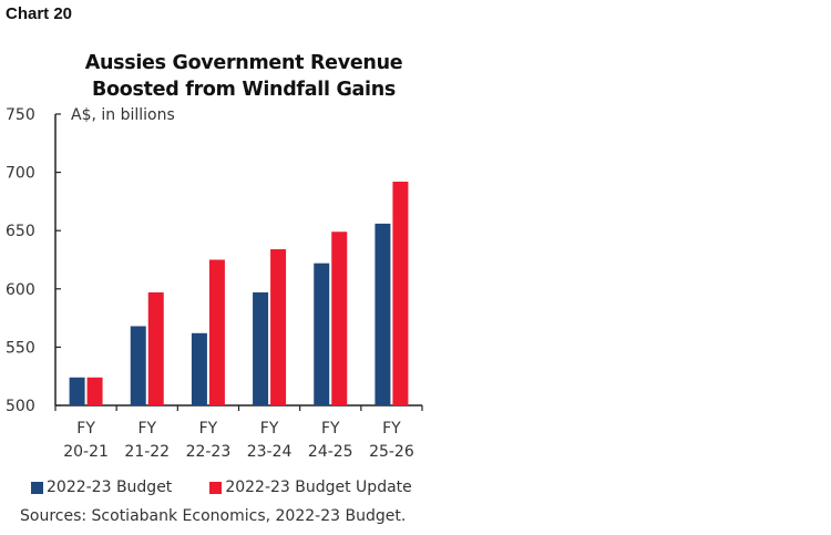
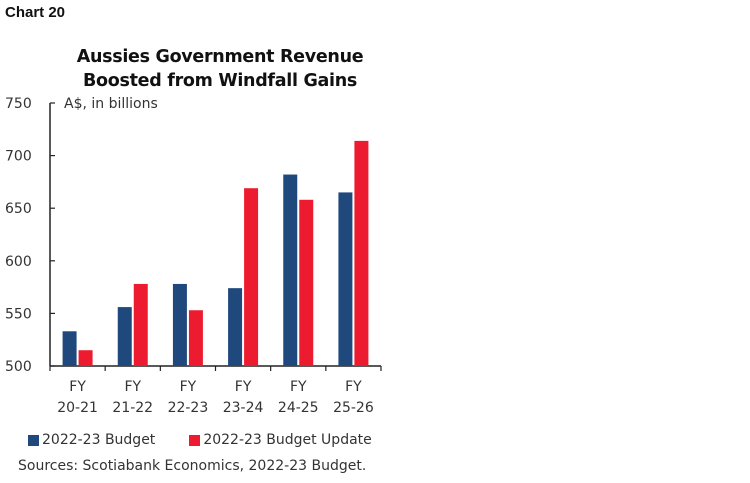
2022-23 Budget/FY 20-21: 524 -> 533
2022-23 Budget Update/FY 20-21: 524 -> 515
2022-23 Budget/FY 21-22: 568 -> 556
2022-23 Budget Update/FY 21-22: 597 -> 578
2022-23 Budget/FY 22-23: 562 -> 578
2022-23 Budget Update/FY 22-23: 625 -> 553
2022-23 Budget/FY 23-24: 597 -> 574
2022-23 Budget Update/FY 23-24: 634 -> 669
2022-23 Budget/FY 24-25: 622 -> 682
2022-23 Budget Update/FY 24-25: 649 -> 658
2022-23 Budget/FY 25-26: 656 -> 665
2022-23 Budget Update/FY 25-26: 692 -> 714
